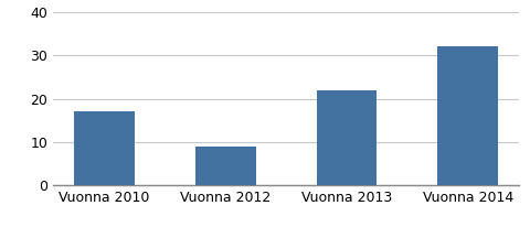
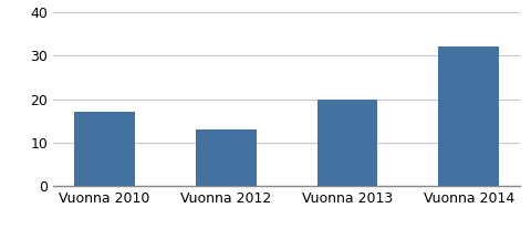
Vuonna 2012: 9 -> 13
Vuonna 2013: 22 -> 20
